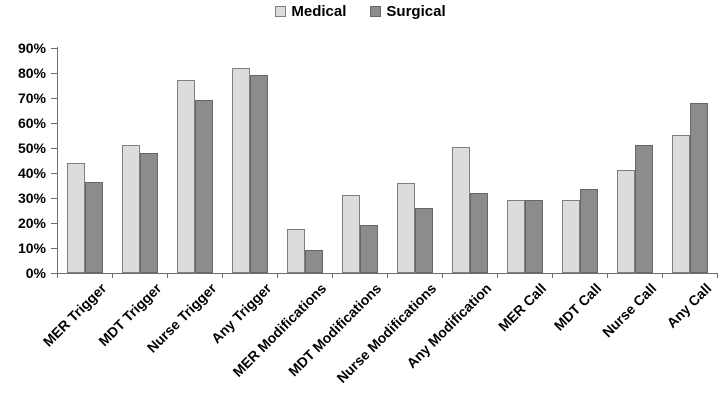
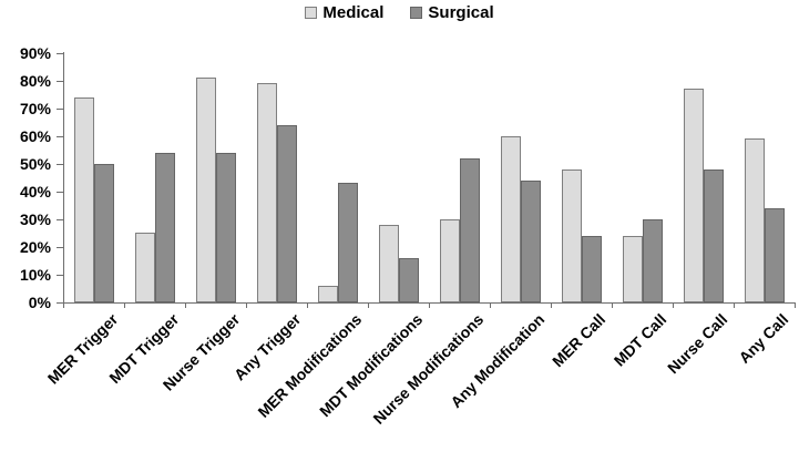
Medical/MER Trigger: 44% -> 74%
Surgical/MER Trigger: 36% -> 50%
Medical/MDT Trigger: 51% -> 25%
Surgical/MDT Trigger: 48% -> 54%
Medical/Nurse Trigger: 77% -> 81%
Surgical/Nurse Trigger: 69% -> 54%
Medical/Any Trigger: 82% -> 79%
Surgical/Any Trigger: 79% -> 64%
Medical/MER Modifications: 18% -> 6%
Surgical/MER Modifications: 9% -> 43%
Medical/MDT Modifications: 31% -> 28%
Surgical/MDT Modifications: 19% -> 16%
Medical/Nurse Modifications: 36% -> 30%
Surgical/Nurse Modifications: 26% -> 52%
Medical/Any Modification: 50% -> 60%
Surgical/Any Modification: 32% -> 44%
Medical/MER Call: 29% -> 48%
Surgical/MER Call: 29% -> 24%
Medical/MDT Call: 29% -> 24%
Surgical/MDT Call: 34% -> 30%
Medical/Nurse Call: 41% -> 77%
Surgical/Nurse Call: 51% -> 48%
Medical/Any Call: 55% -> 59%
Surgical/Any Call: 68% -> 34%
